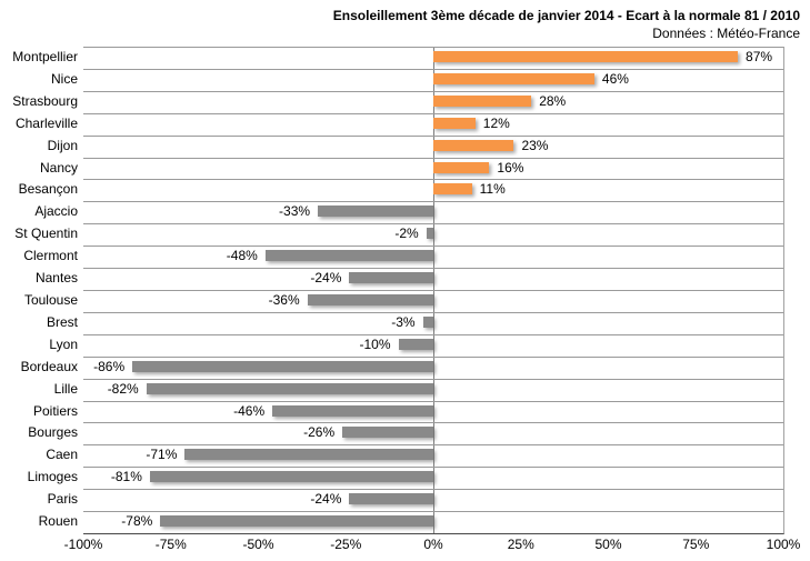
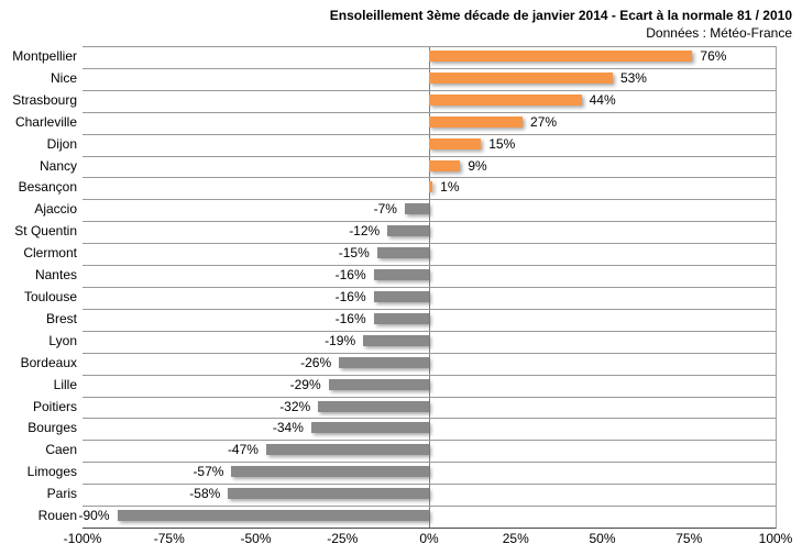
Montpellier: 87% -> 76%
Nice: 46% -> 53%
Strasbourg: 28% -> 44%
Charleville: 12% -> 27%
Dijon: 23% -> 15%
Nancy: 16% -> 9%
Besançon: 11% -> 1%
Ajaccio: -33% -> -7%
St Quentin: -2% -> -12%
Clermont: -48% -> -15%
Nantes: -24% -> -16%
Toulouse: -36% -> -16%
Brest: -3% -> -16%
Lyon: -10% -> -19%
Bordeaux: -86% -> -26%
Lille: -82% -> -29%
Poitiers: -46% -> -32%
Bourges: -26% -> -34%
Caen: -71% -> -47%
Limoges: -81% -> -57%
Paris: -24% -> -58%
Rouen: -78% -> -90%
